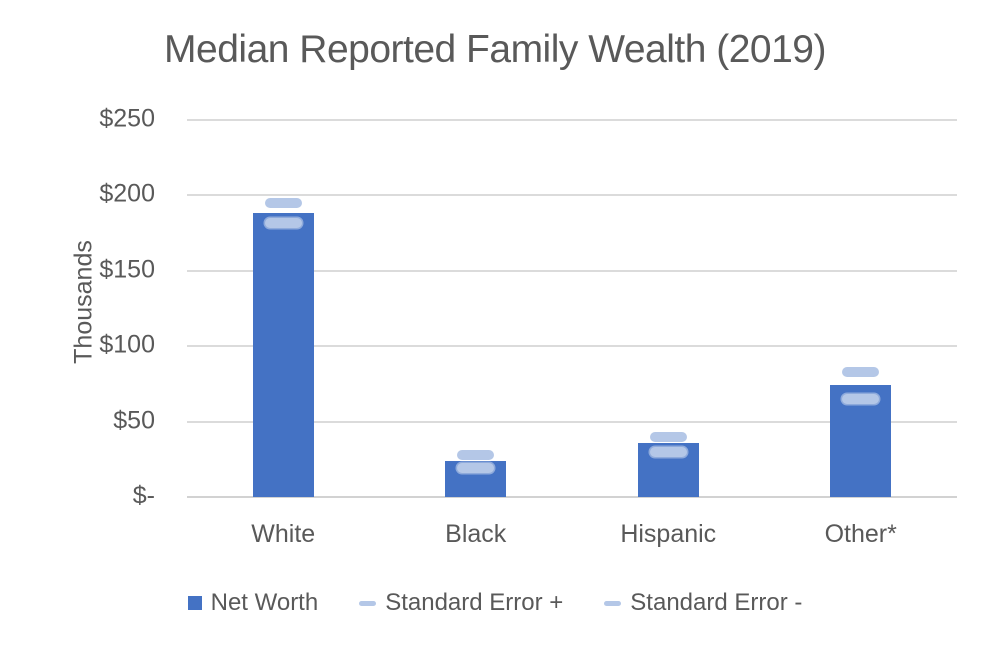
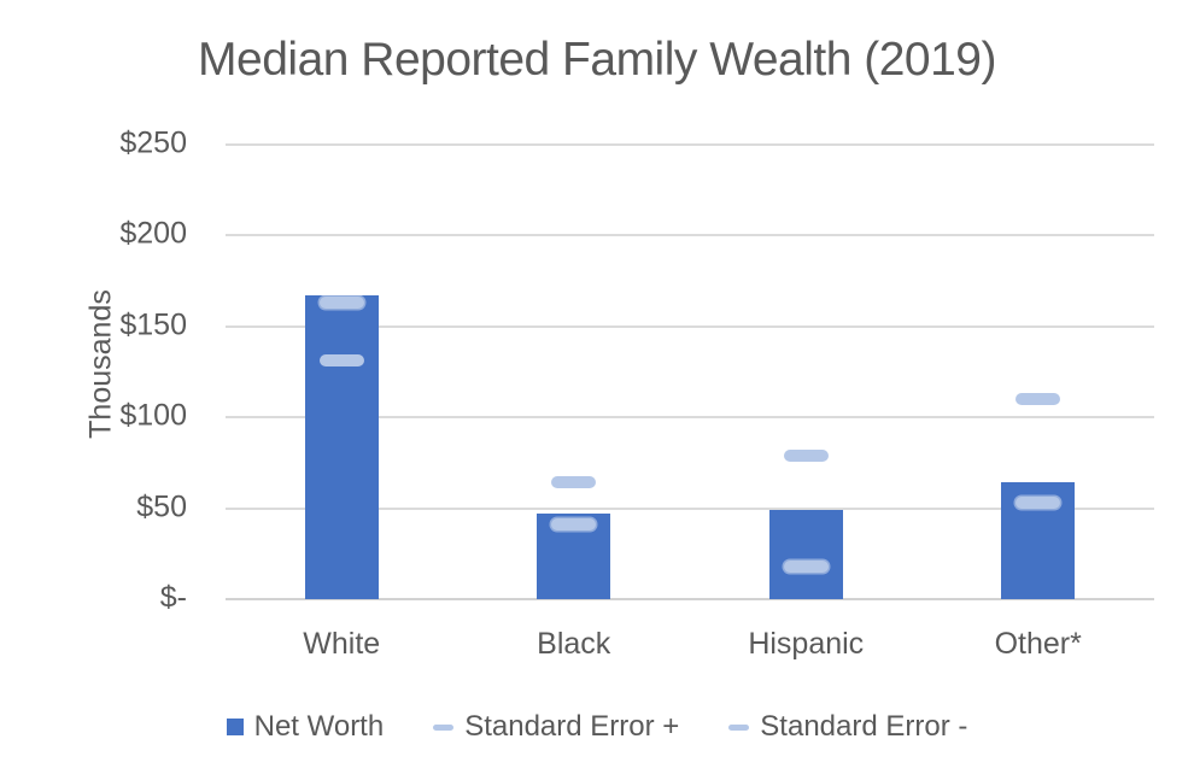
Net Worth/White: $188 -> $167
Standard Error +/White: $195 -> $131
Standard Error -/White: $182 -> $163
Net Worth/Black: $24 -> $47
Standard Error +/Black: $28 -> $64
Standard Error -/Black: $19 -> $41
Net Worth/Hispanic: $36 -> $49
Standard Error +/Hispanic: $40 -> $79
Standard Error -/Hispanic: $30 -> $18
Net Worth/Other*: $74 -> $64
Standard Error +/Other*: $83 -> $110
Standard Error -/Other*: $65 -> $53
